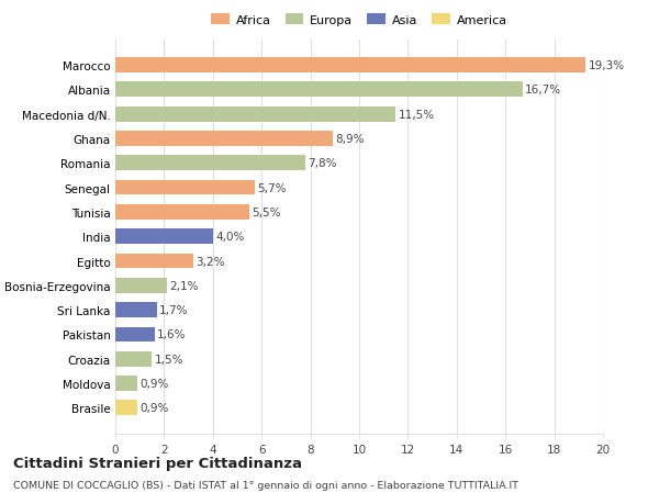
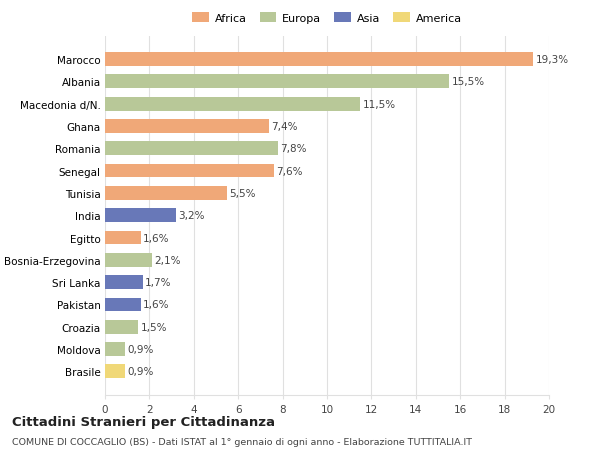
Albania: 16,7% -> 15,5%
Ghana: 8,9% -> 7,4%
Senegal: 5,7% -> 7,6%
India: 4,0% -> 3,2%
Egitto: 3,2% -> 1,6%
